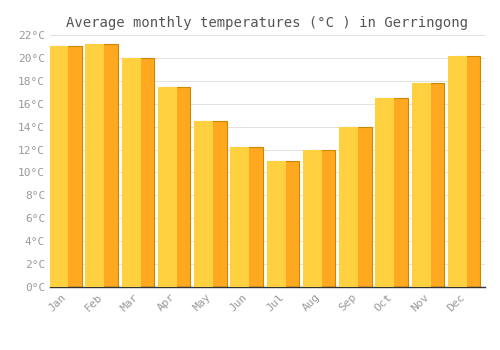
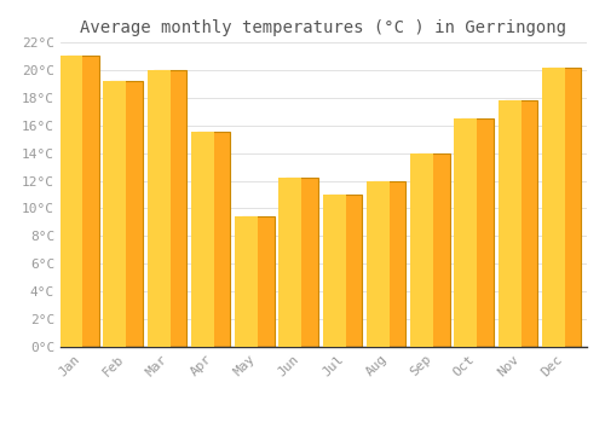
Feb: 21.2°C -> 19.2°C
Apr: 17.5°C -> 15.5°C
May: 14.5°C -> 9.4°C
